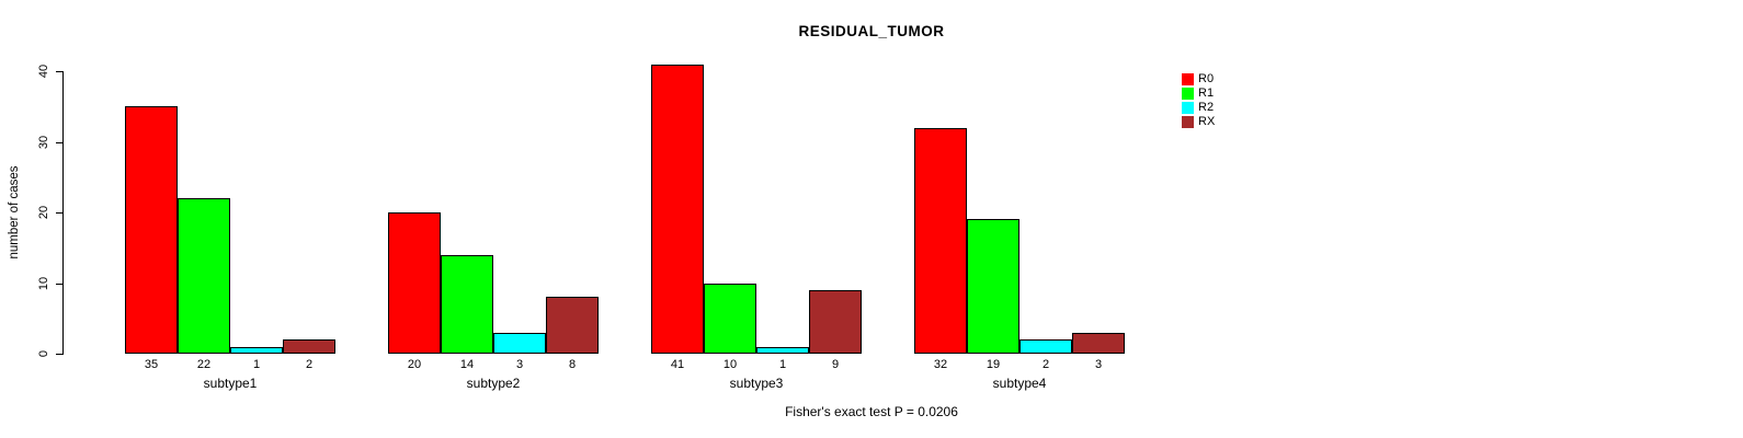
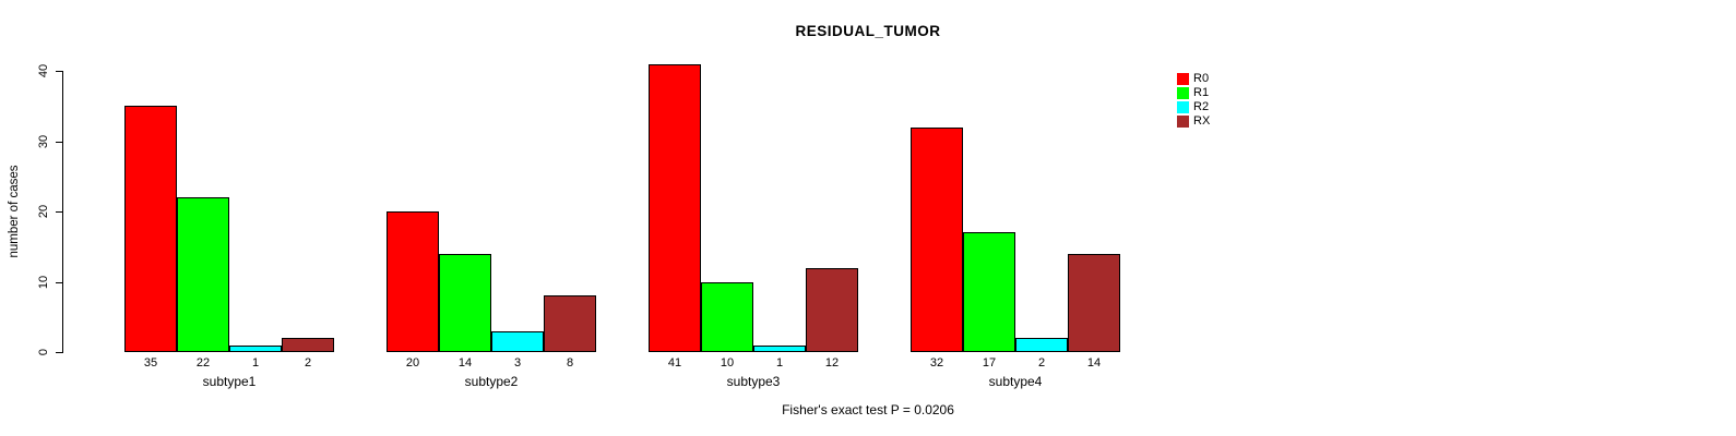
RX/subtype3: 9 -> 12
R1/subtype4: 19 -> 17
RX/subtype4: 3 -> 14
